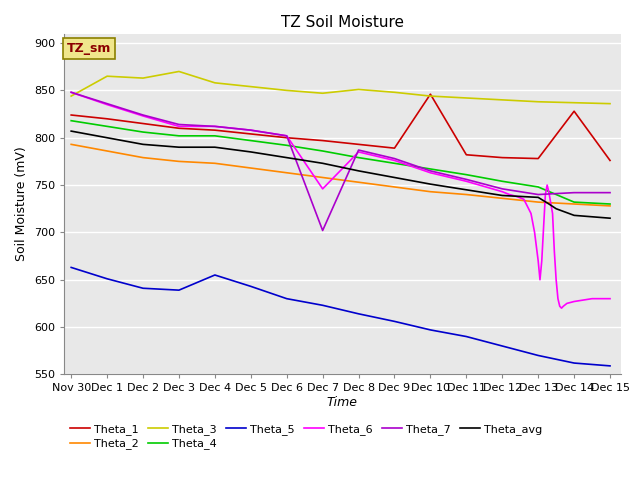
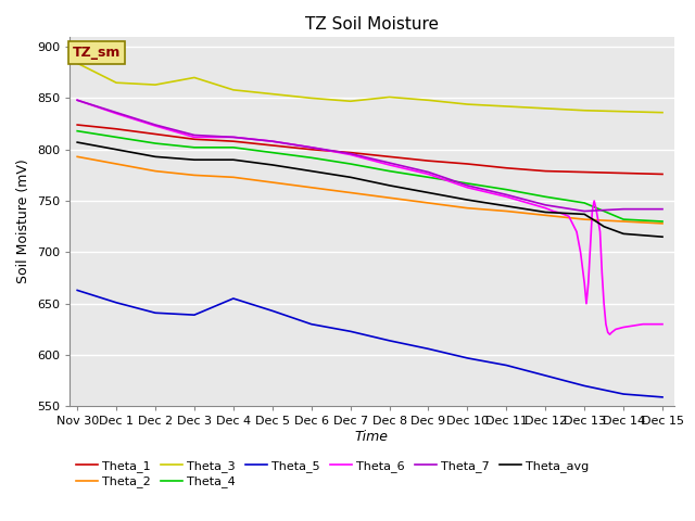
Theta_3/Nov 30: 844 -> 884
Theta_6/Dec 7: 746 -> 795
Theta_7/Dec 7: 702 -> 796
Theta_1/Dec 10: 846 -> 786
Theta_1/Dec 14: 828 -> 777
